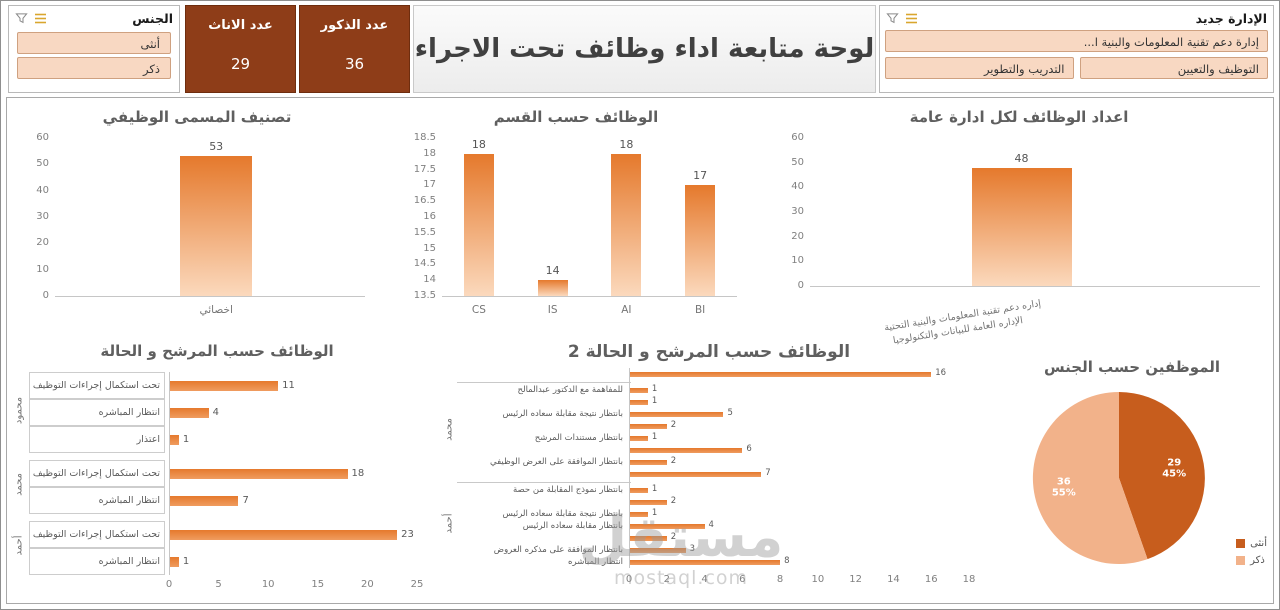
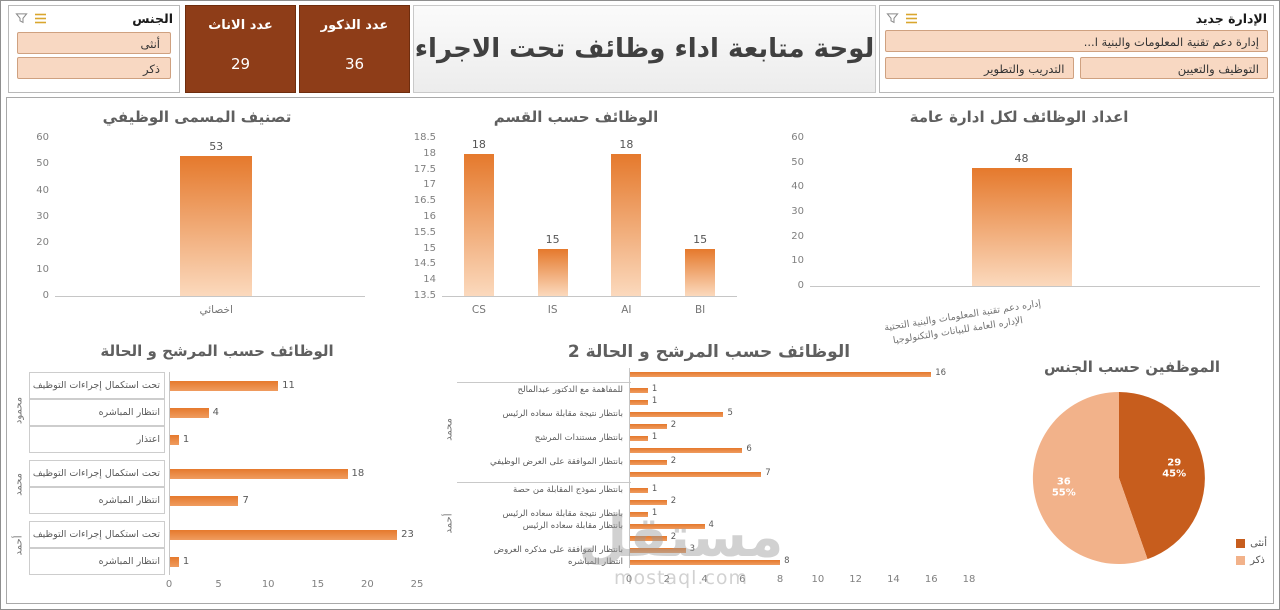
الوظائف حسب القسم/IS: 14 -> 15
الوظائف حسب القسم/BI: 17 -> 15
